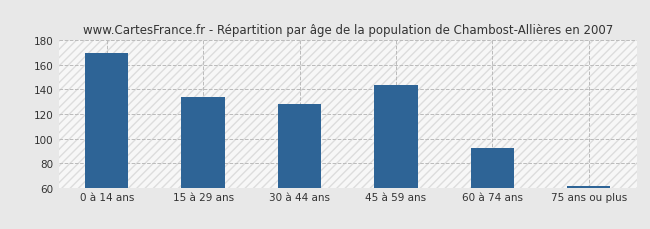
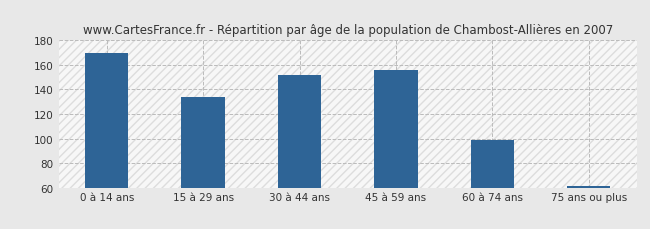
30 à 44 ans: 128 -> 152
45 à 59 ans: 144 -> 156
60 à 74 ans: 92 -> 99
